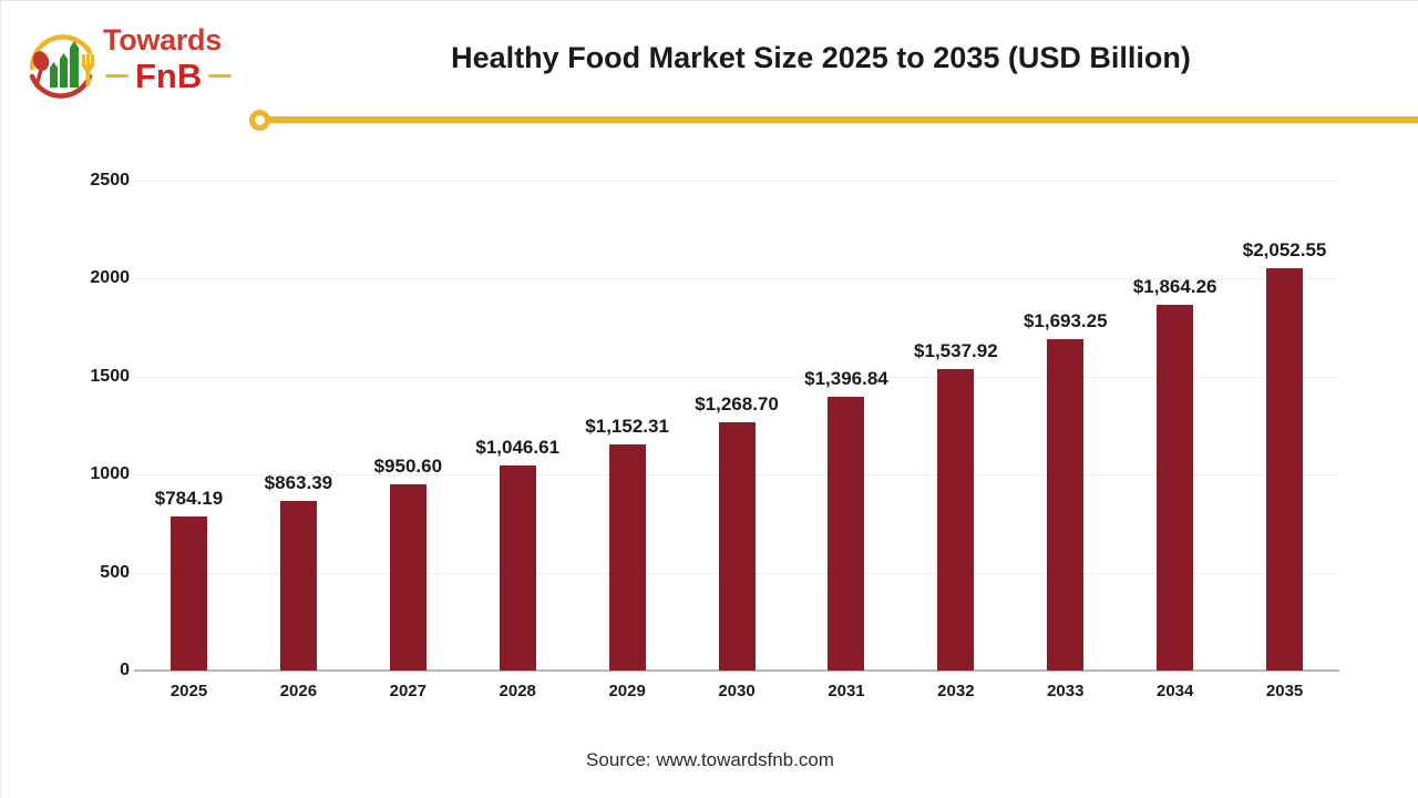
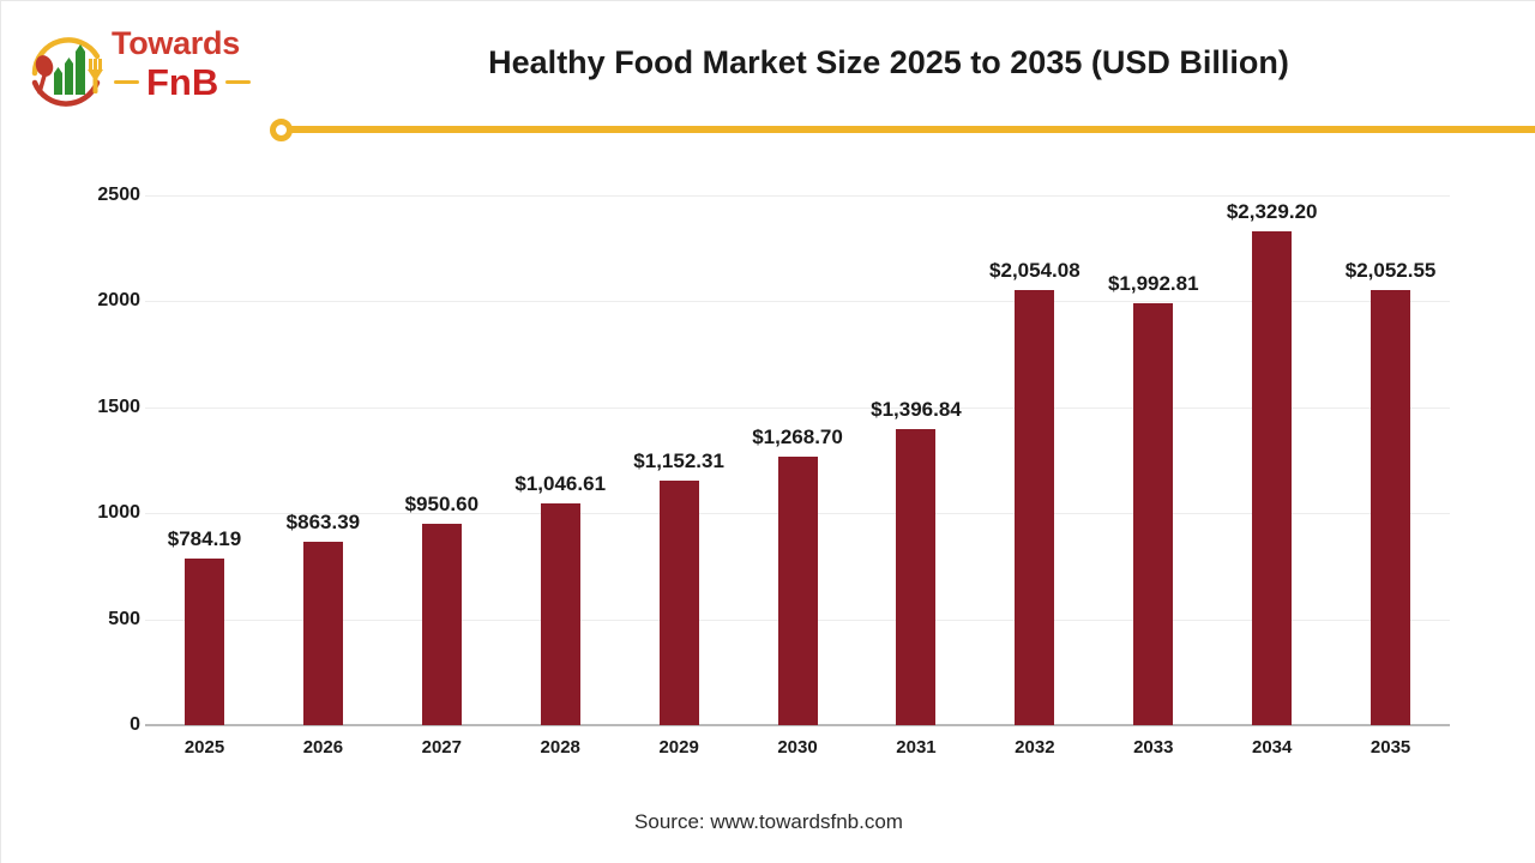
2032: $1,537.92 -> $2,054.08
2033: $1,693.25 -> $1,992.81
2034: $1,864.26 -> $2,329.20
